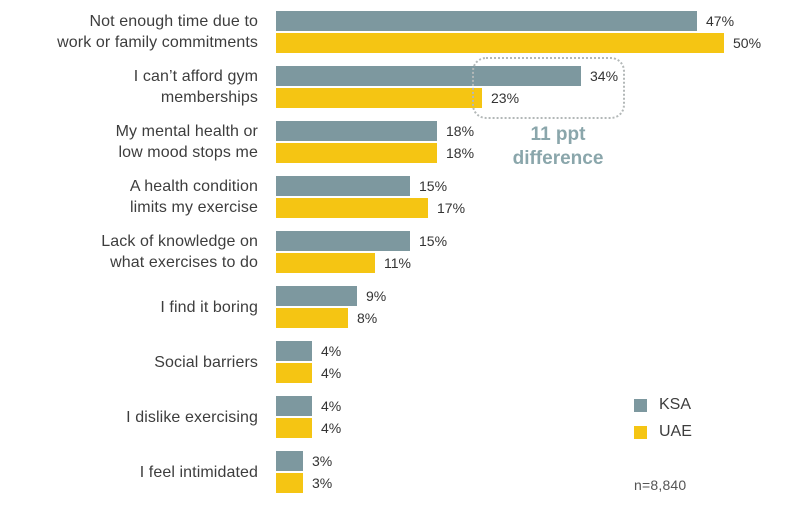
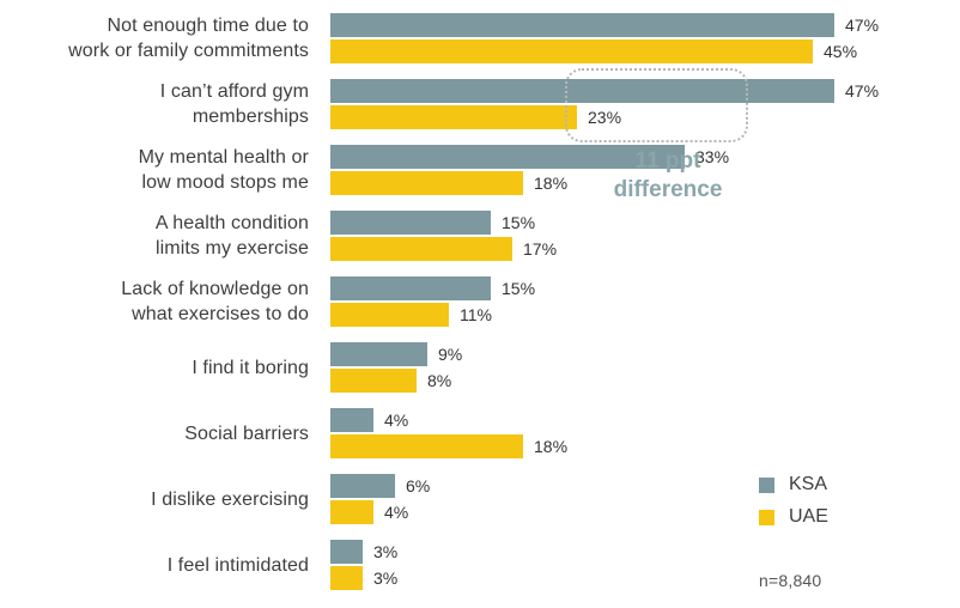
UAE/Not enough time due to work or family commitments: 50% -> 45%
KSA/I can’t afford gym memberships: 34% -> 47%
KSA/My mental health or low mood stops me: 18% -> 33%
UAE/Social barriers: 4% -> 18%
KSA/I dislike exercising: 4% -> 6%
